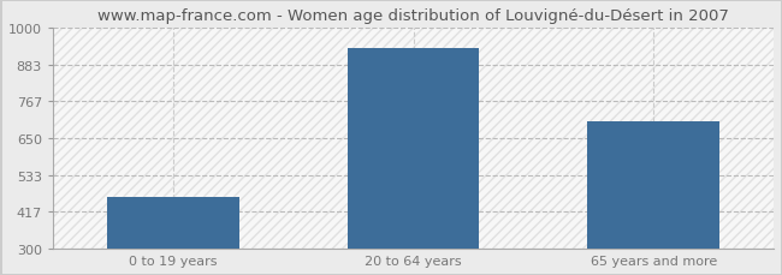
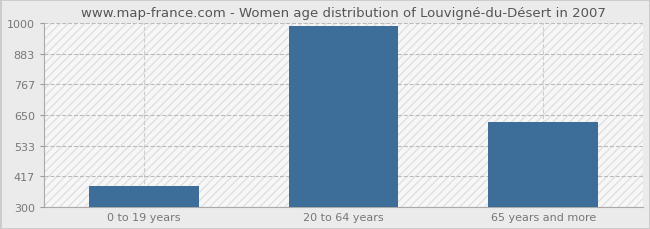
0 to 19 years: 465 -> 381
20 to 64 years: 935 -> 990
65 years and more: 705 -> 622
